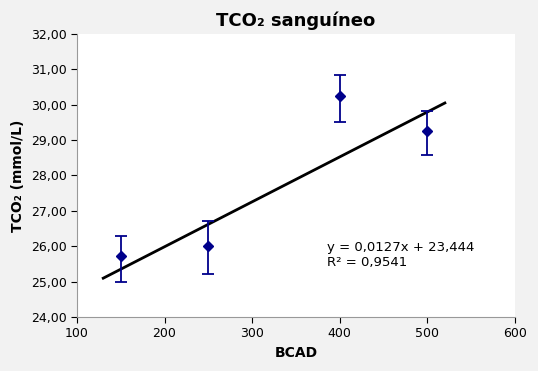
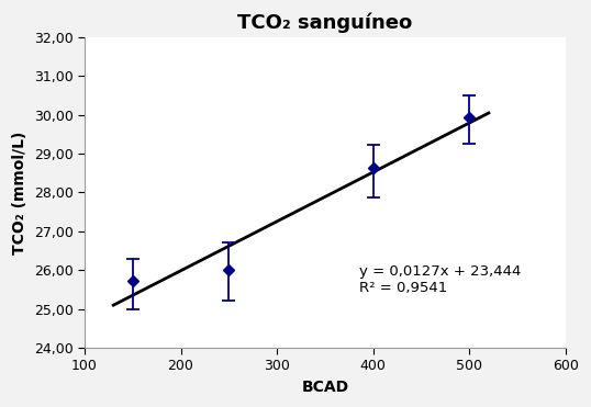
400: 30,25 -> 28,63
500: 29,25 -> 29,93
